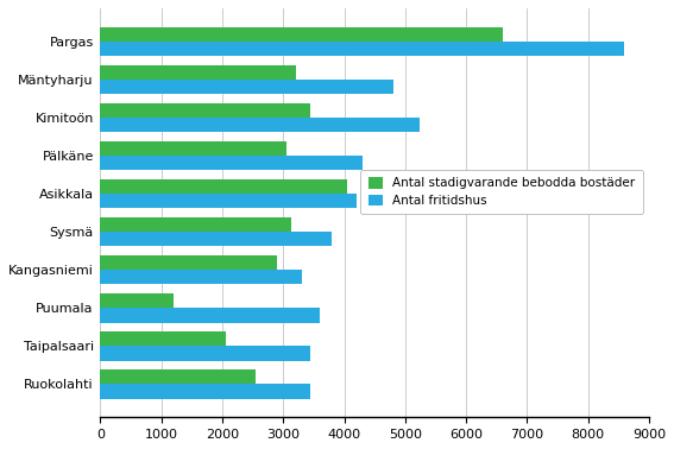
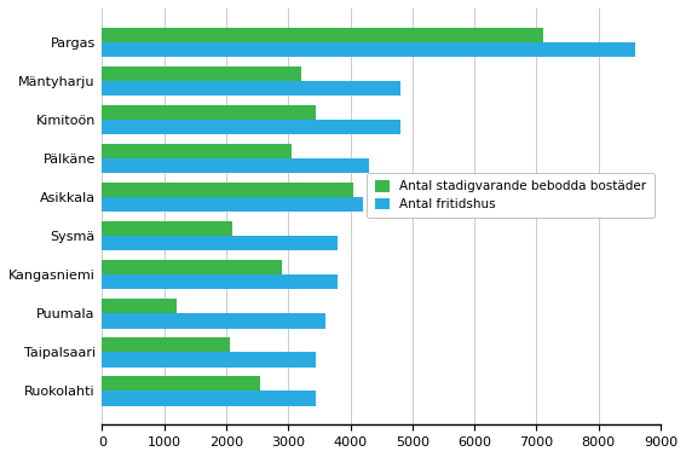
Antal stadigvarande bebodda bostäder/Pargas: 6600 -> 7100
Antal fritidshus/Kimitoön: 5240 -> 4800
Antal stadigvarande bebodda bostäder/Sysmä: 3140 -> 2100
Antal fritidshus/Kangasniemi: 3300 -> 3800
